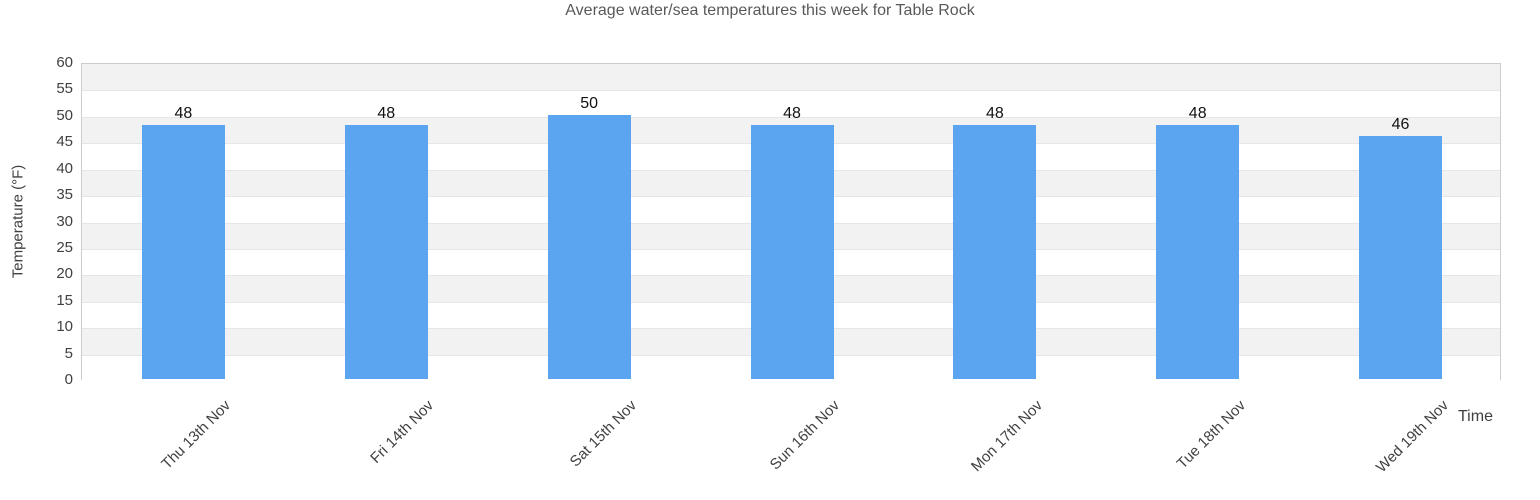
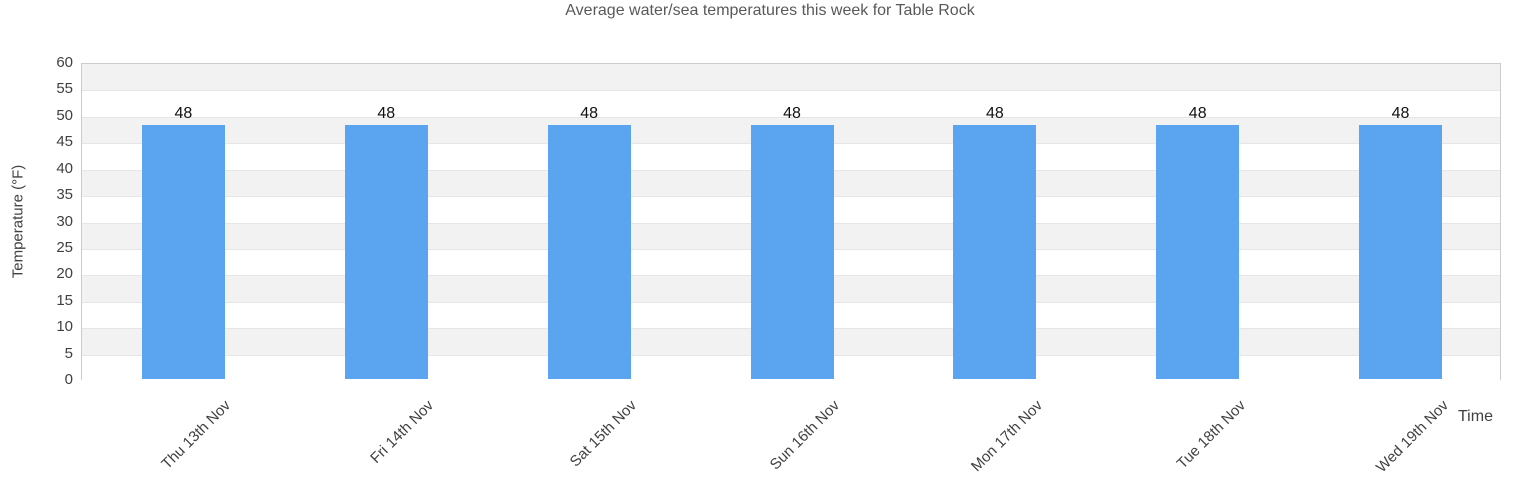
Sat 15th Nov: 50 -> 48
Wed 19th Nov: 46 -> 48
